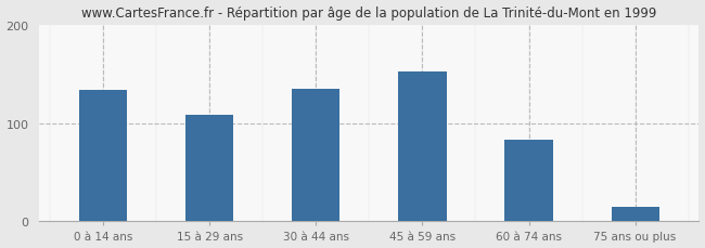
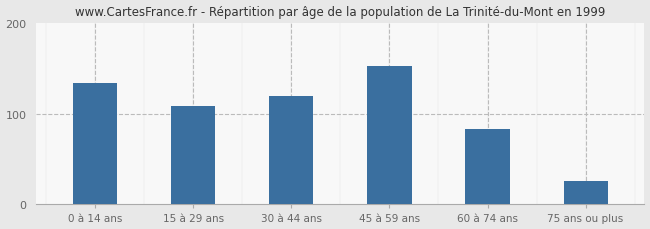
30 à 44 ans: 135 -> 120
75 ans ou plus: 15 -> 26
